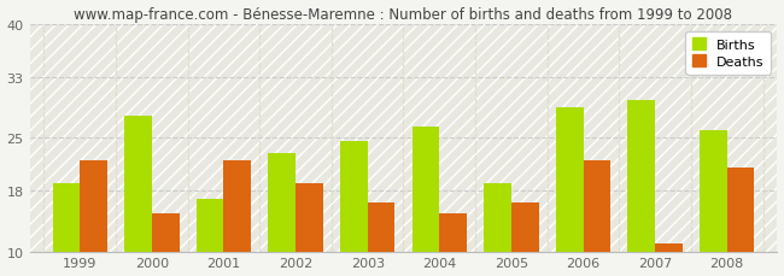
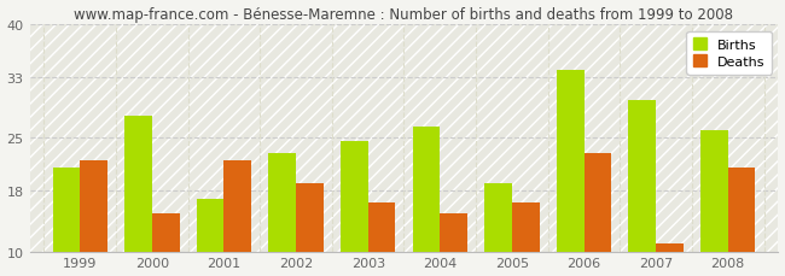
Births/1999: 19.0 -> 21.0
Births/2006: 29.0 -> 34.0
Deaths/2006: 22.0 -> 23.0
